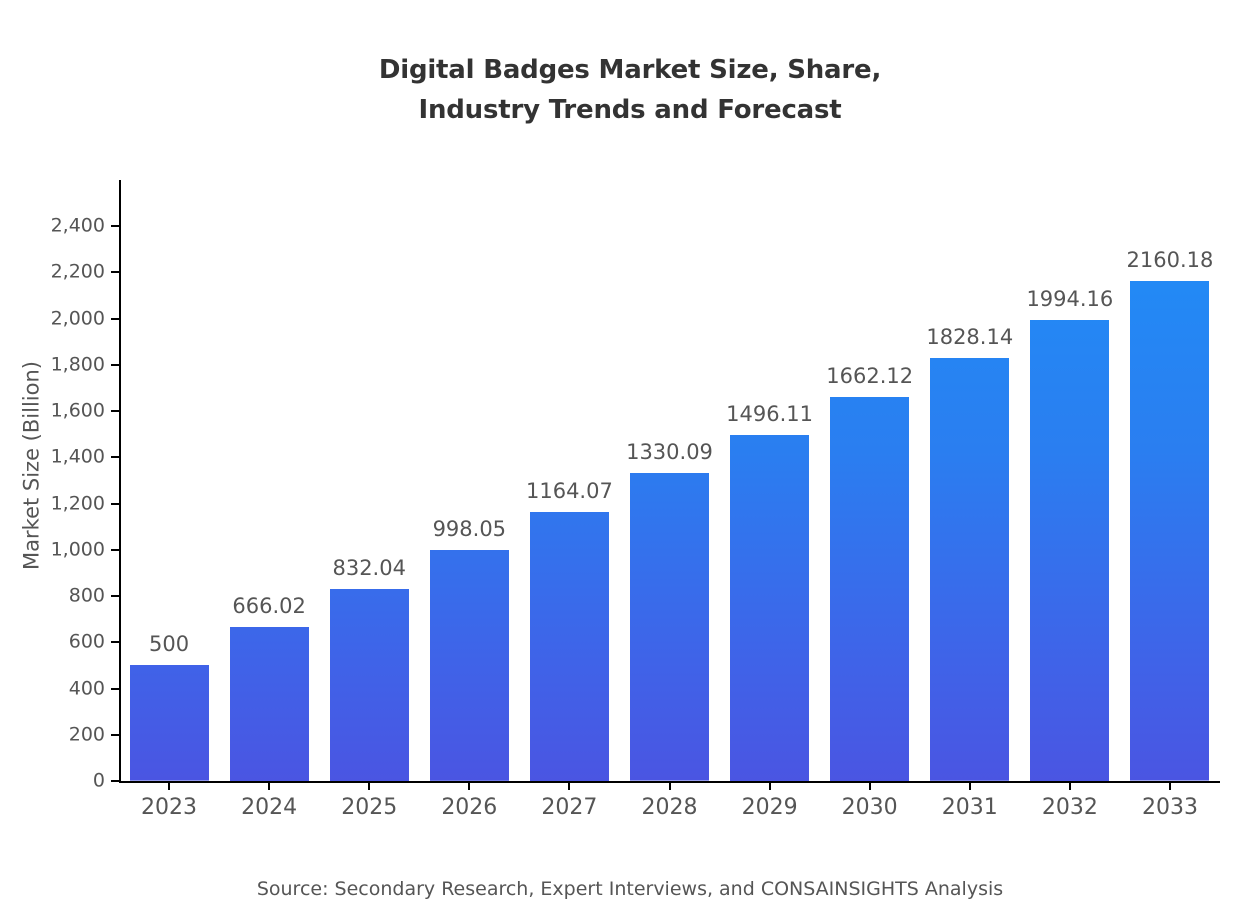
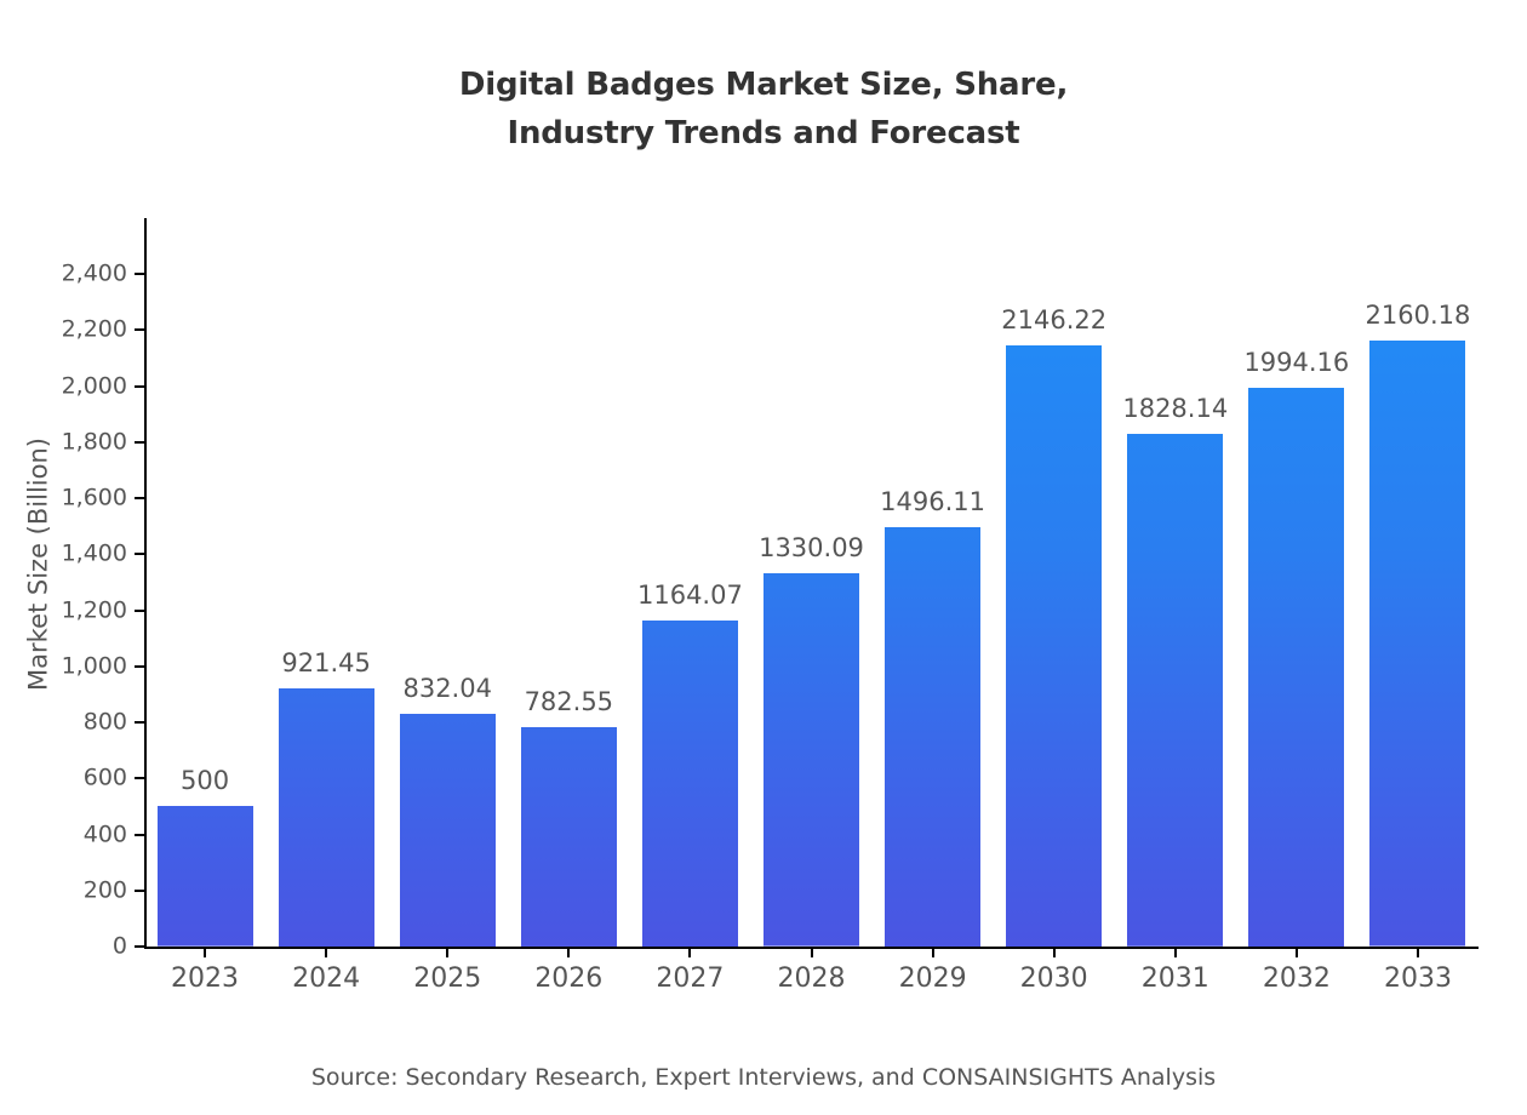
2024: 666.02 -> 921.45
2026: 998.05 -> 782.55
2030: 1662.12 -> 2146.22
